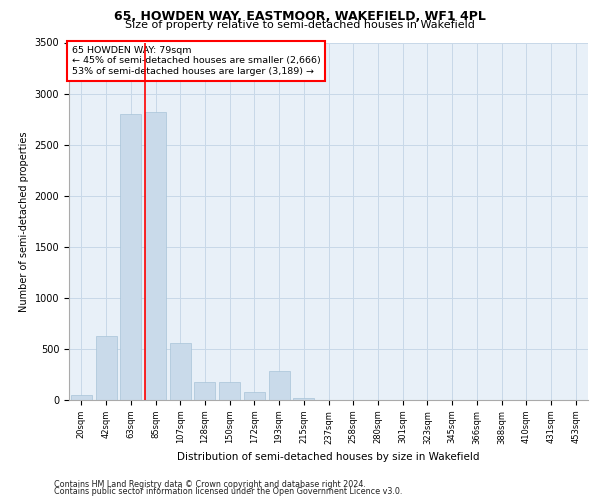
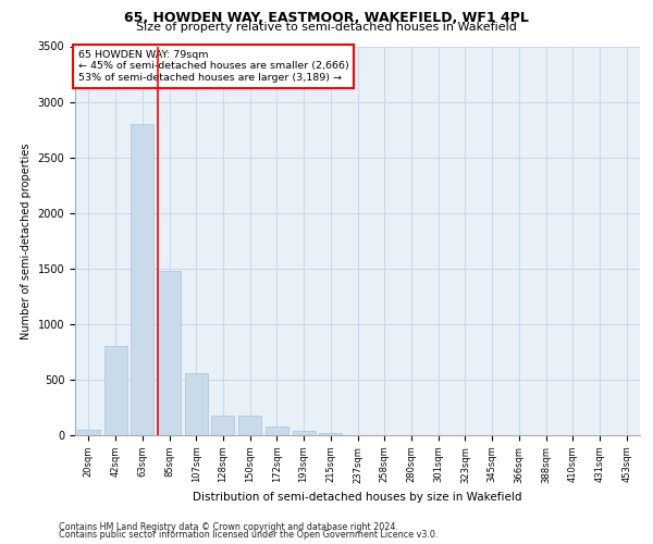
42sqm: 630 -> 800
85sqm: 2820 -> 1480
193sqm: 280 -> 40
